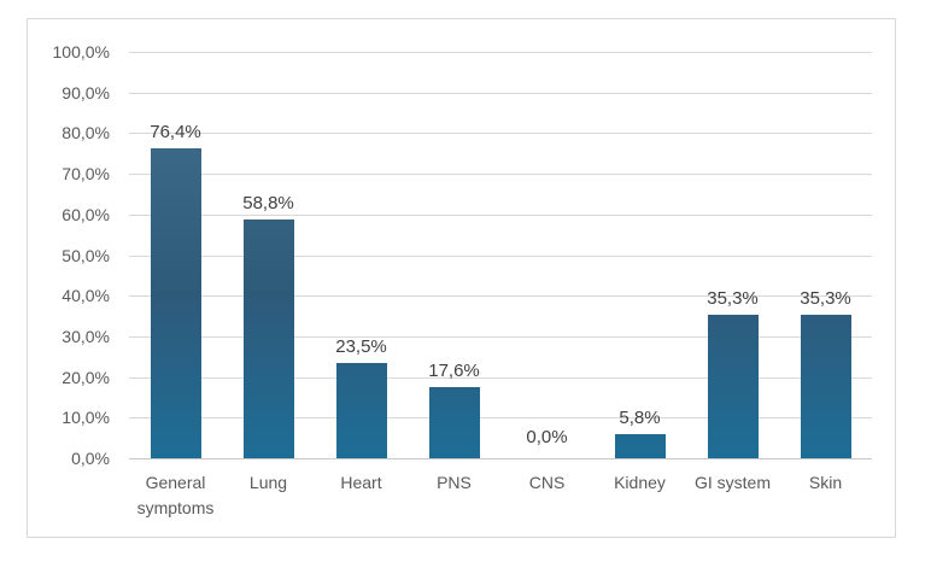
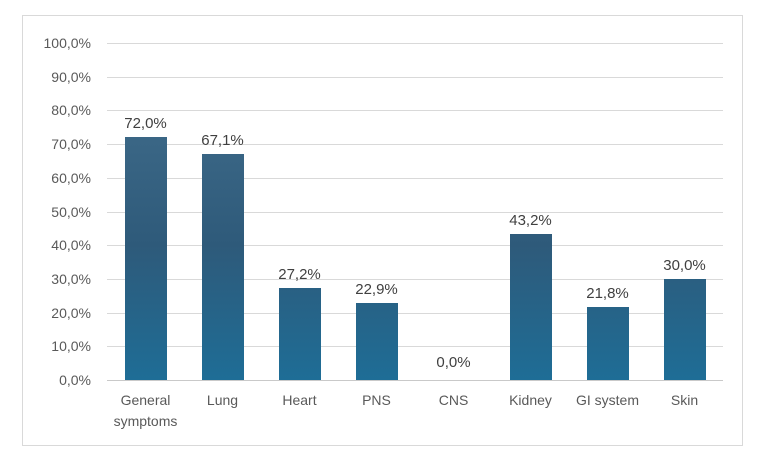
General symptoms: 76,4% -> 72,0%
Lung: 58,8% -> 67,1%
Heart: 23,5% -> 27,2%
PNS: 17,6% -> 22,9%
Kidney: 5,8% -> 43,2%
GI system: 35,3% -> 21,8%
Skin: 35,3% -> 30,0%
